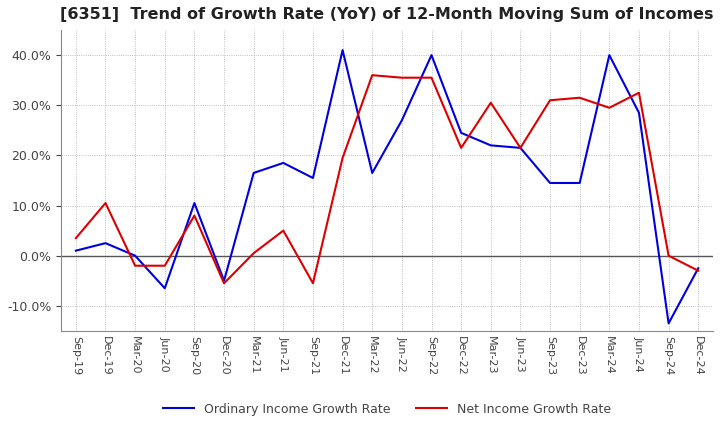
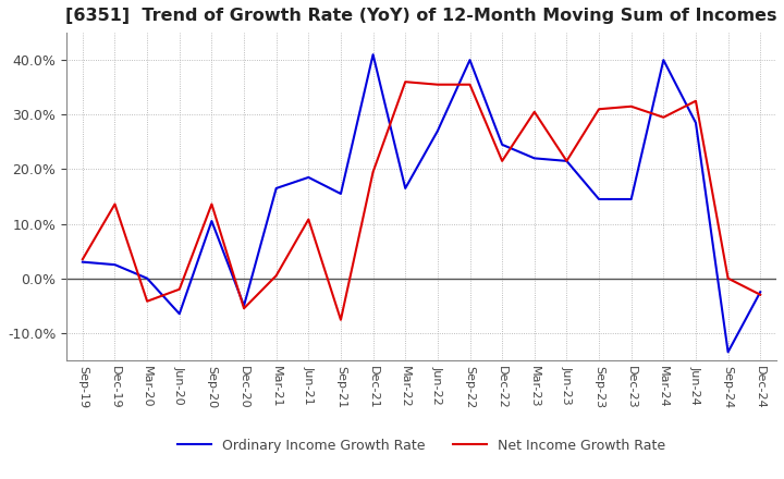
Ordinary Income Growth Rate/Sep-19: 1.0% -> 3.0%
Net Income Growth Rate/Dec-19: 10.5% -> 13.6%
Net Income Growth Rate/Mar-20: -2.0% -> -4.2%
Net Income Growth Rate/Sep-20: 8.0% -> 13.6%
Net Income Growth Rate/Jun-21: 5.0% -> 10.8%
Net Income Growth Rate/Sep-21: -5.5% -> -7.6%
